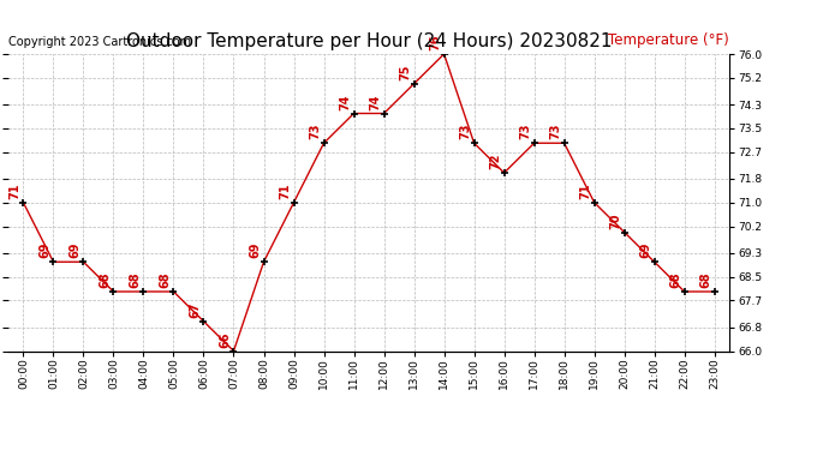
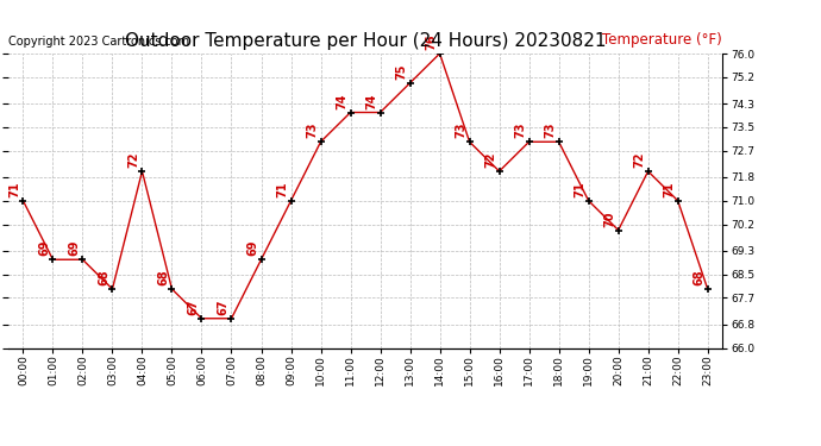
04:00: 68 -> 72
07:00: 66 -> 67
21:00: 69 -> 72
22:00: 68 -> 71
